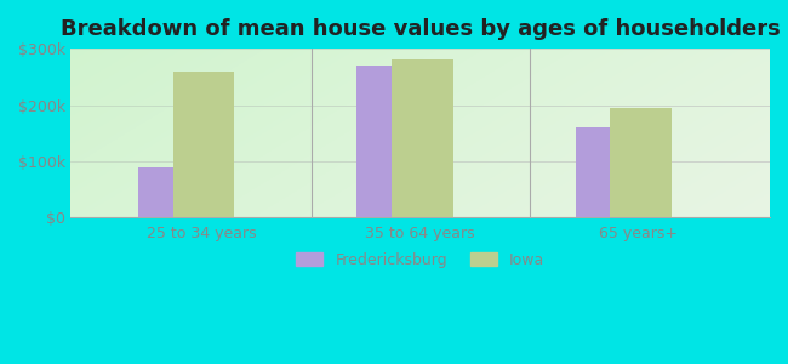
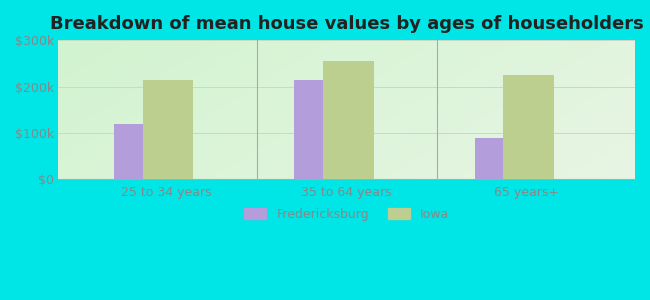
Fredericksburg/25 to 34 years: $90k -> $120k
Iowa/25 to 34 years: $260k -> $215k
Fredericksburg/35 to 64 years: $270k -> $215k
Iowa/35 to 64 years: $280k -> $255k
Fredericksburg/65 years+: $160k -> $90k
Iowa/65 years+: $195k -> $225k
